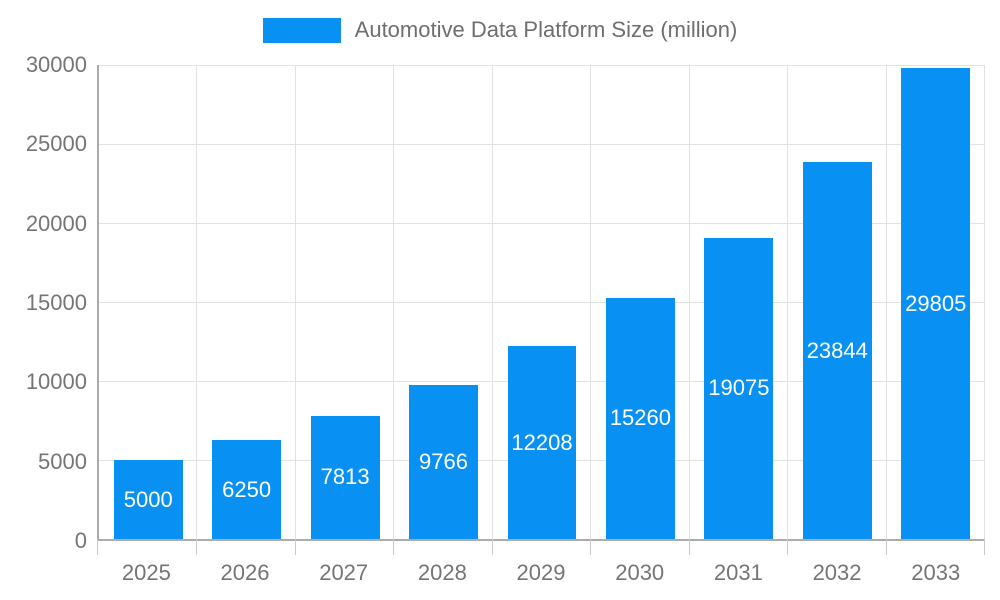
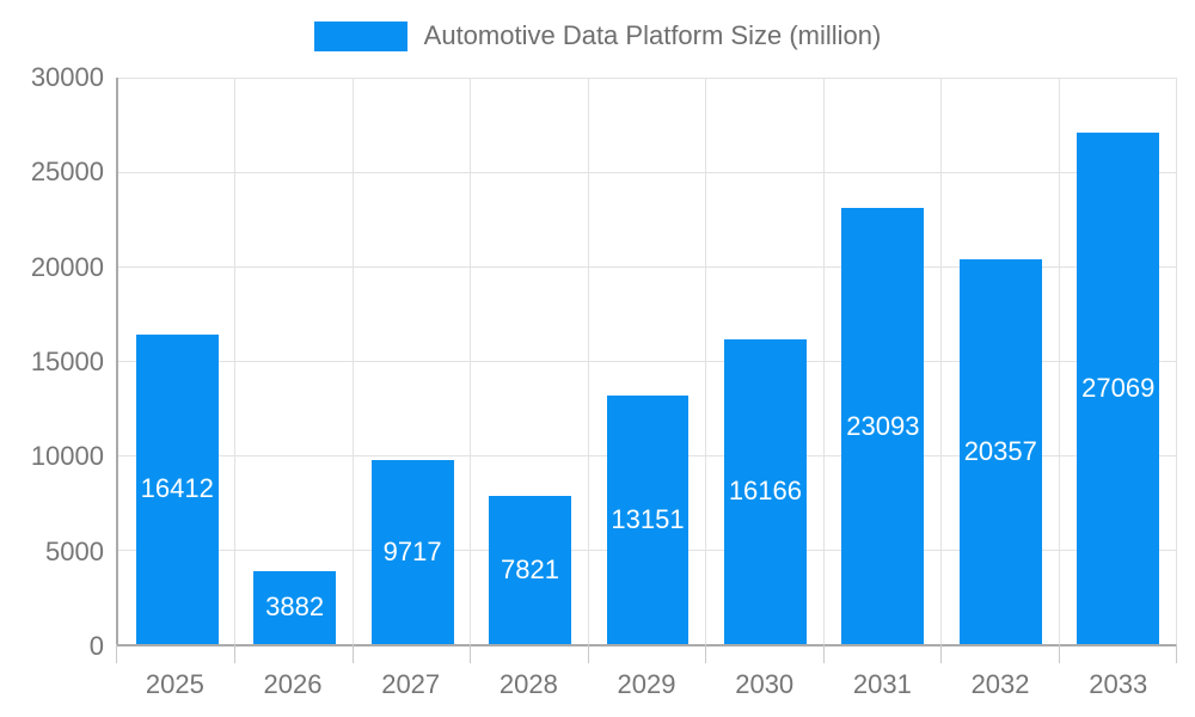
2025: 5000 -> 16412
2026: 6250 -> 3882
2027: 7813 -> 9717
2028: 9766 -> 7821
2029: 12208 -> 13151
2030: 15260 -> 16166
2031: 19075 -> 23093
2032: 23844 -> 20357
2033: 29805 -> 27069
